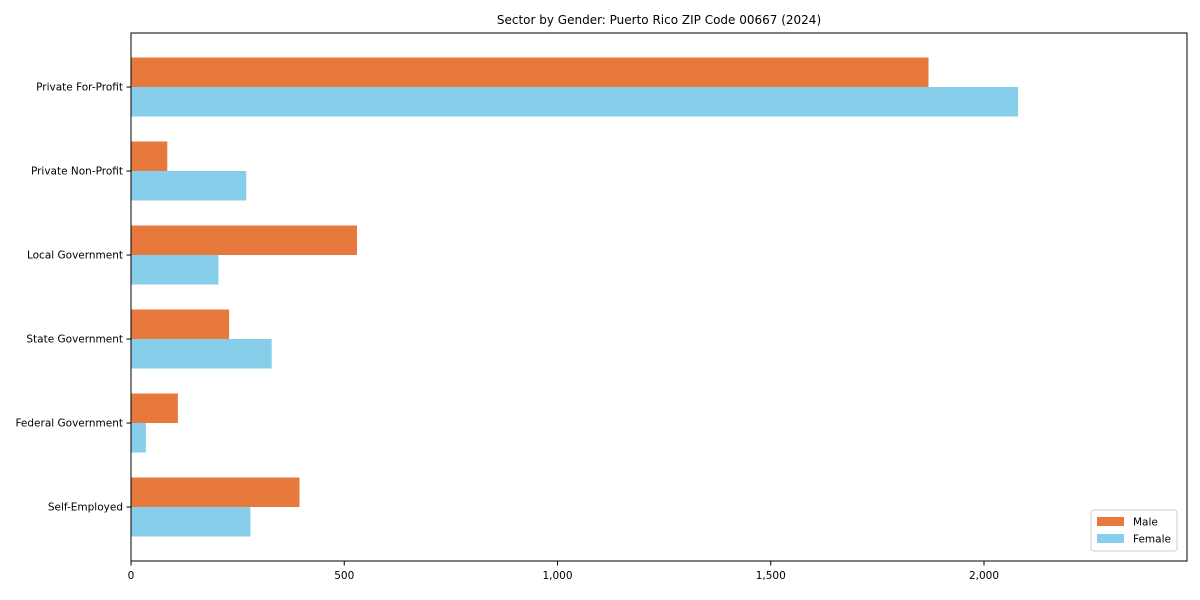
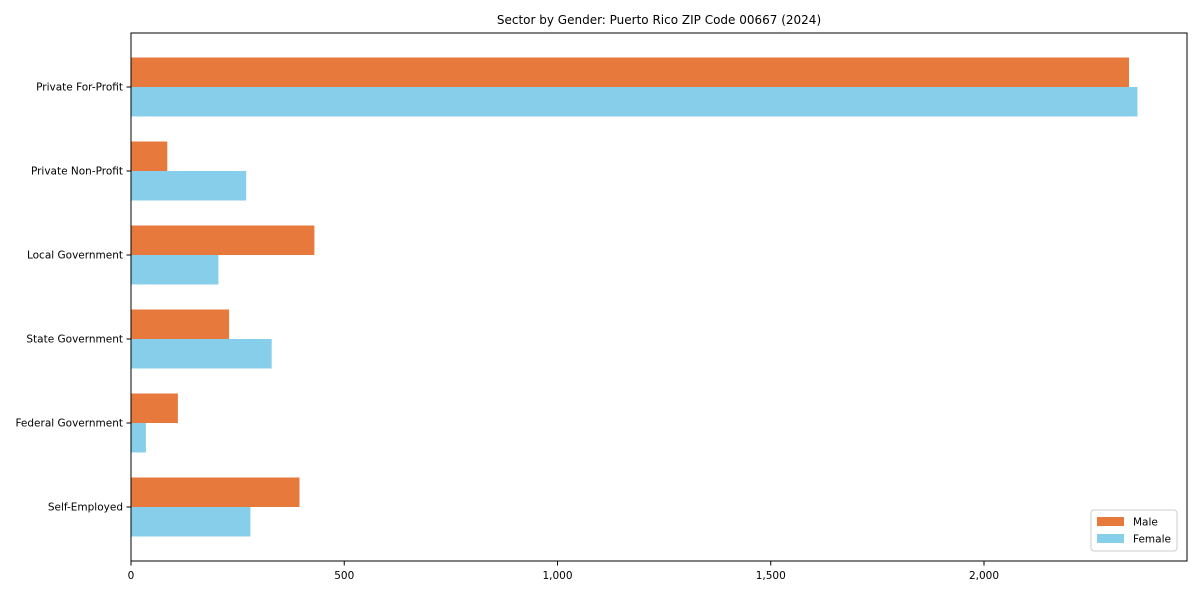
Male/Private For-Profit: 1870 -> 2340
Female/Private For-Profit: 2080 -> 2360
Male/Local Government: 530 -> 430
